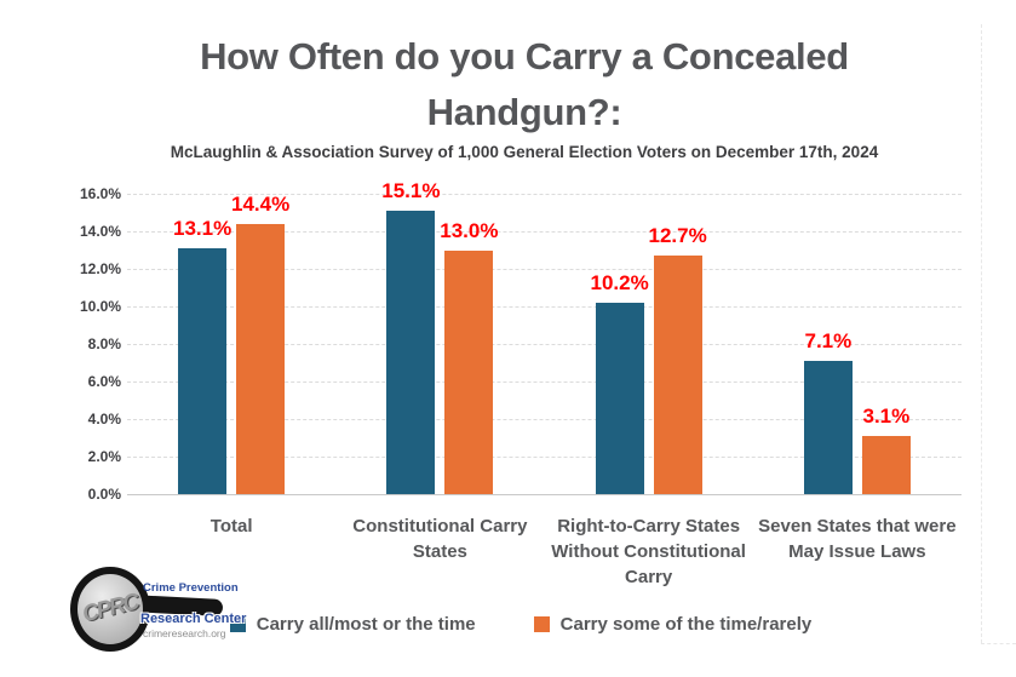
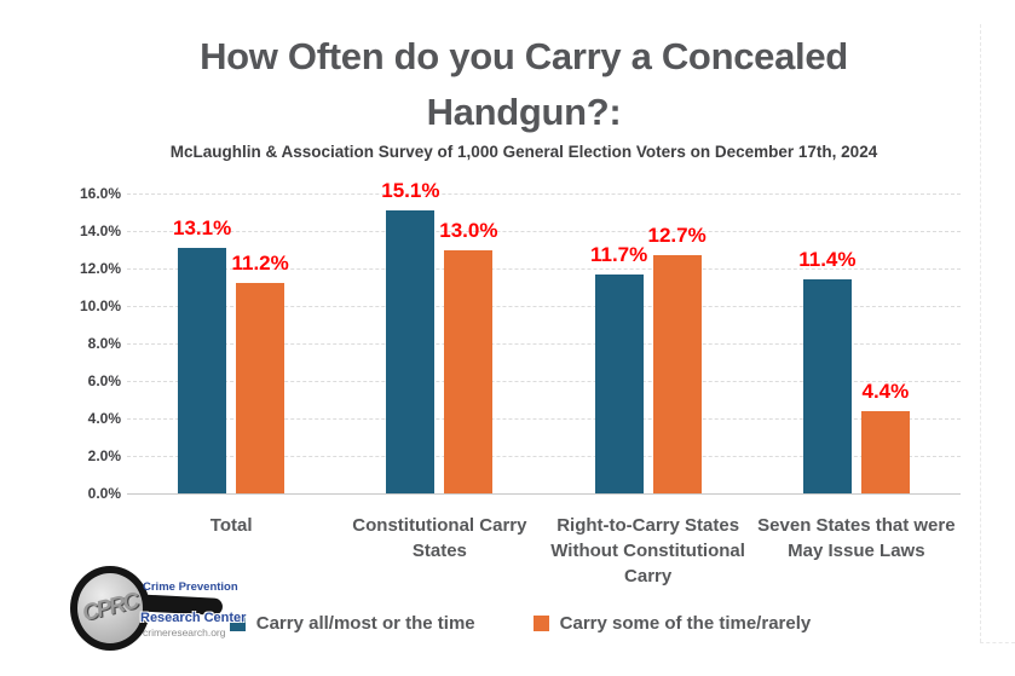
Carry some of the time/rarely/Total: 14.4% -> 11.2%
Carry all/most or the time/Right-to-Carry States Without Constitutional Carry: 10.2% -> 11.7%
Carry all/most or the time/Seven States that were May Issue Laws: 7.1% -> 11.4%
Carry some of the time/rarely/Seven States that were May Issue Laws: 3.1% -> 4.4%
